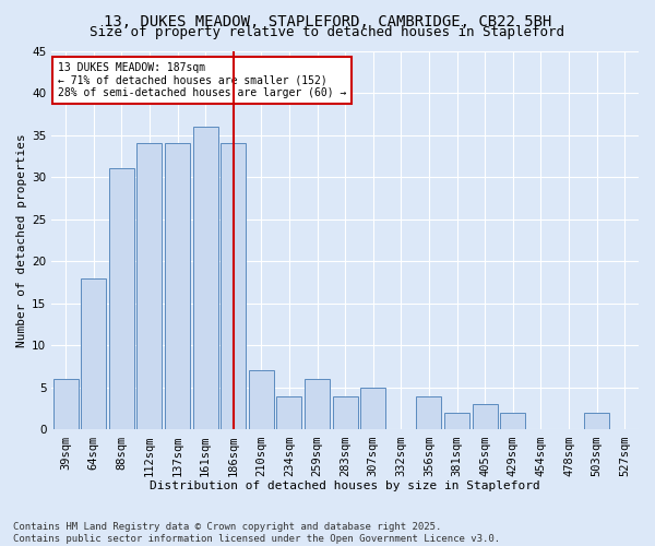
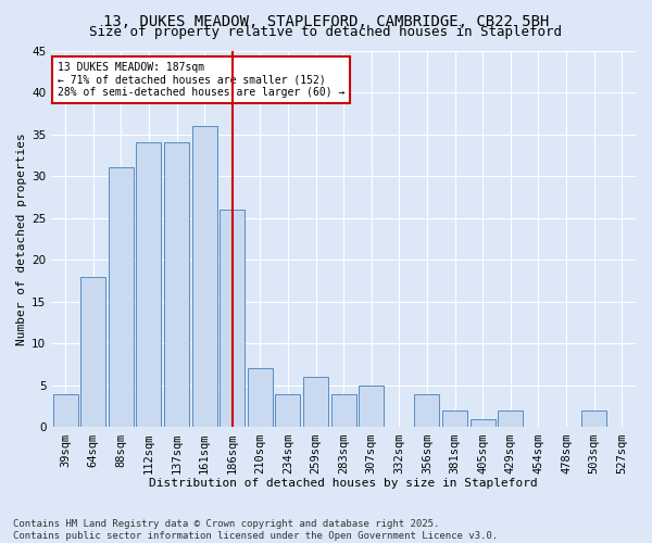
39sqm: 6 -> 4
186sqm: 34 -> 26
405sqm: 3 -> 1
